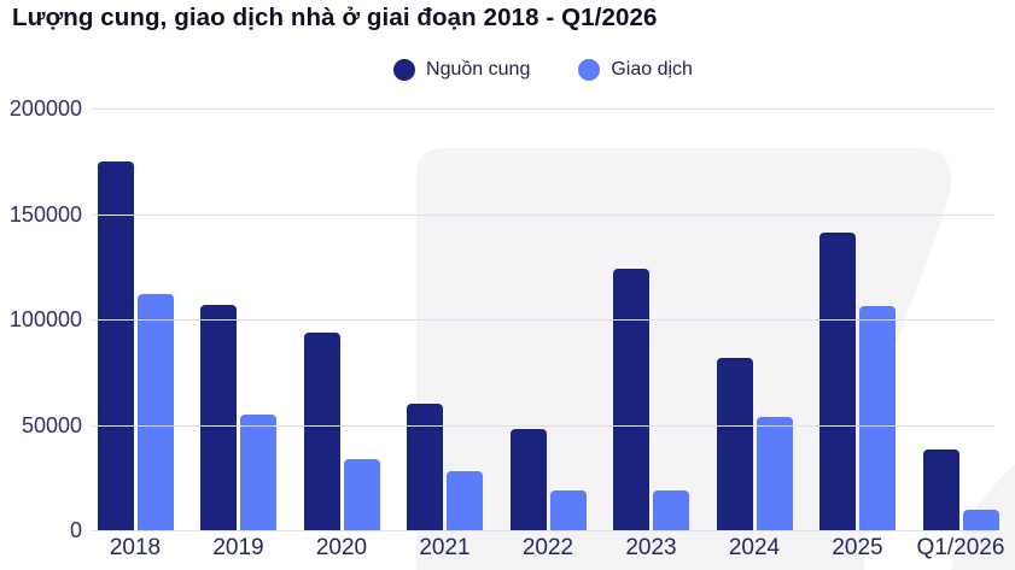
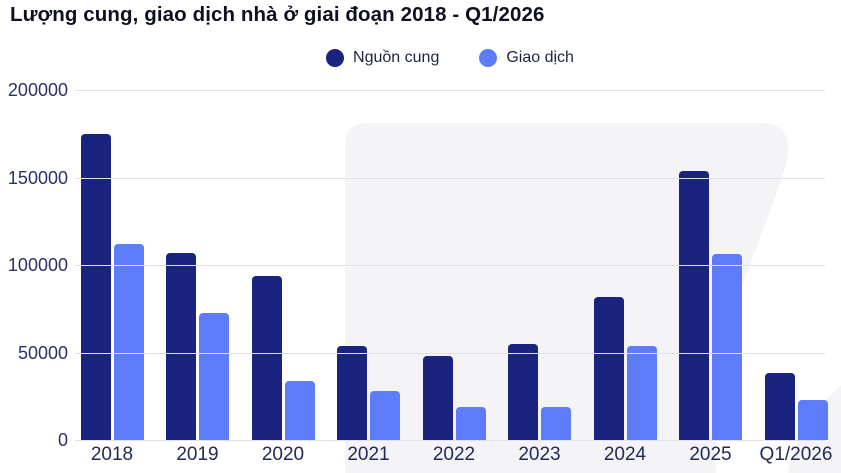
Giao dịch/2019: 55000 -> 72000
Nguồn cung/2021: 60000 -> 54000
Nguồn cung/2023: 124000 -> 55000
Nguồn cung/2025: 141000 -> 154000
Giao dịch/Q1/2026: 10000 -> 23000
